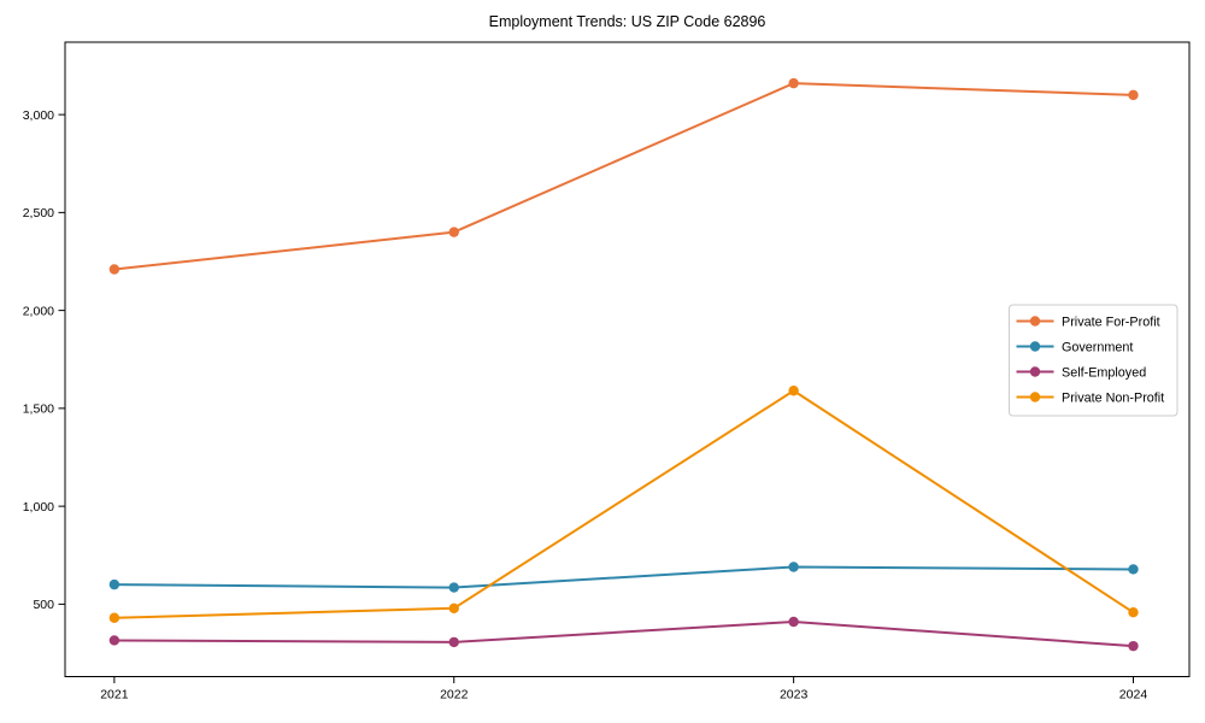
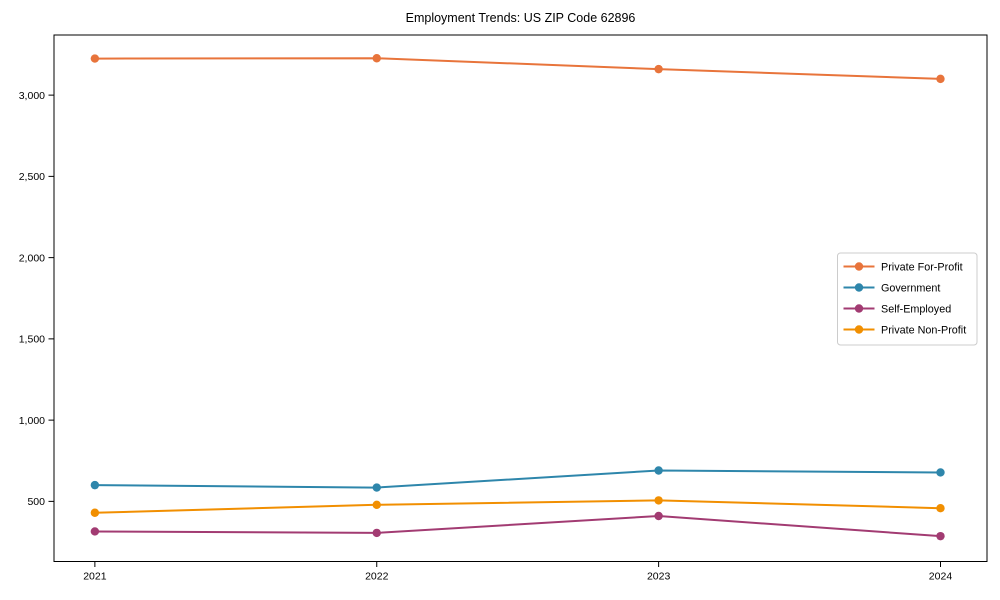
Private For-Profit/2021: 2210 -> 3220
Private For-Profit/2022: 2400 -> 3230
Private Non-Profit/2023: 1590 -> 510
